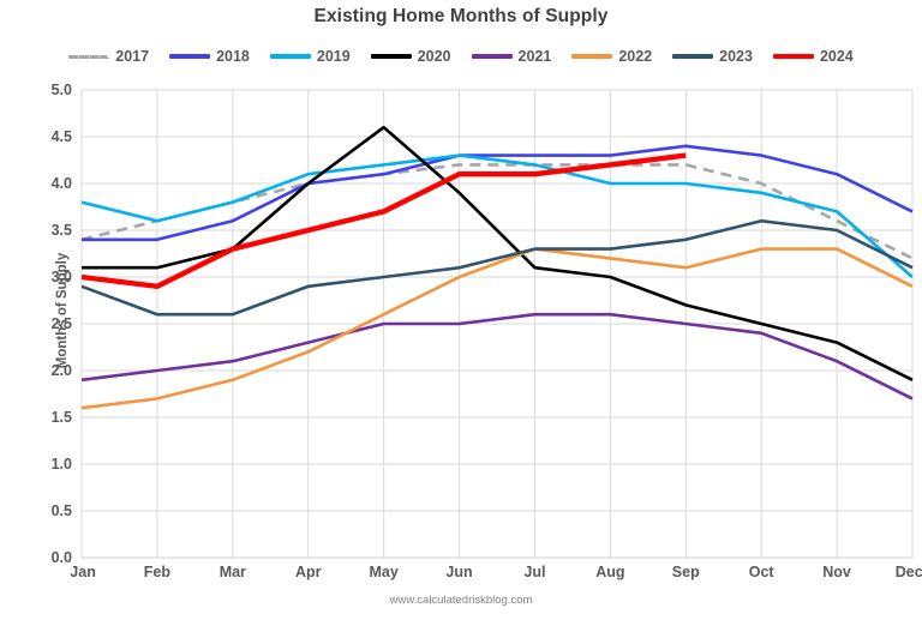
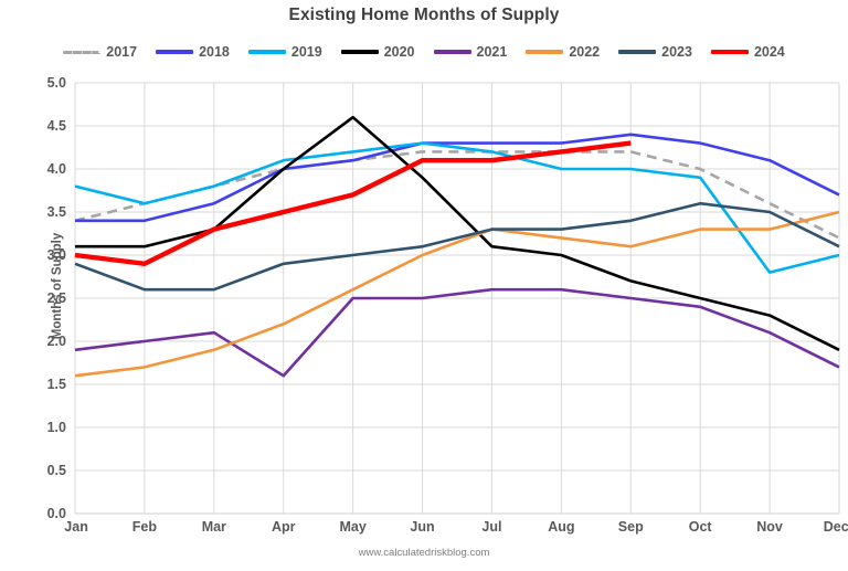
2021/Apr: 2.3 -> 1.6
2019/Nov: 3.7 -> 2.8
2022/Dec: 2.9 -> 3.5
